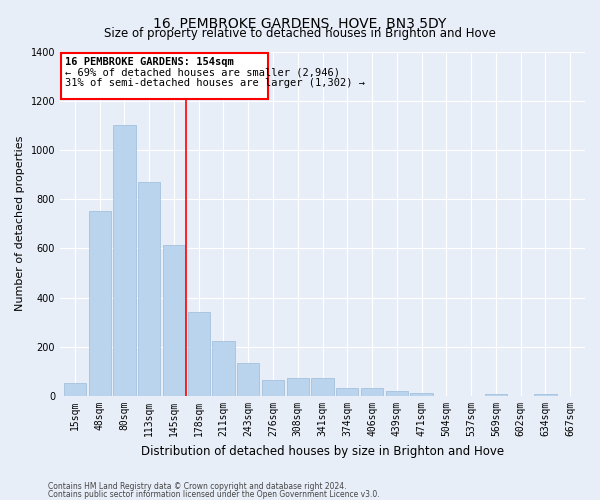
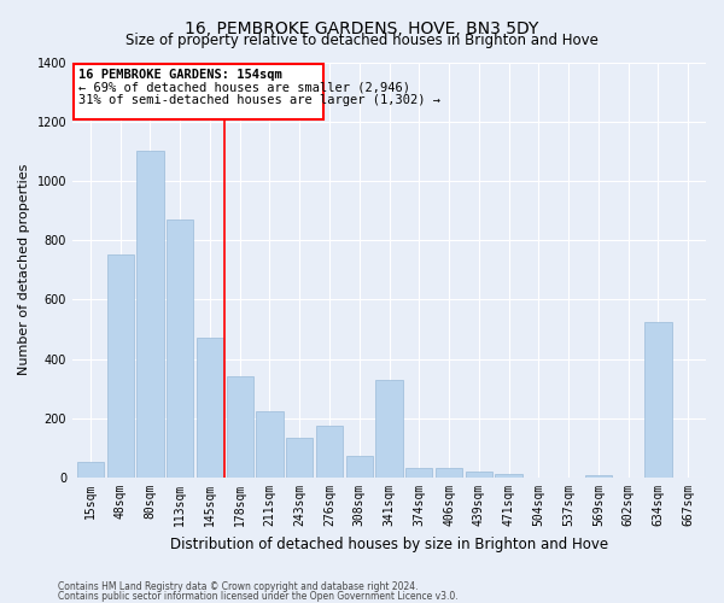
145sqm: 615 -> 470
276sqm: 65 -> 175
341sqm: 75 -> 330
634sqm: 10 -> 525
